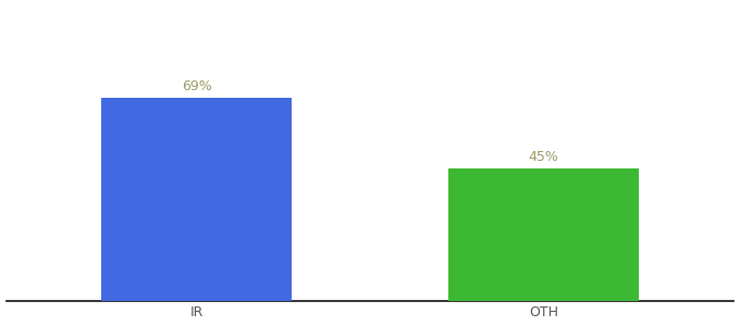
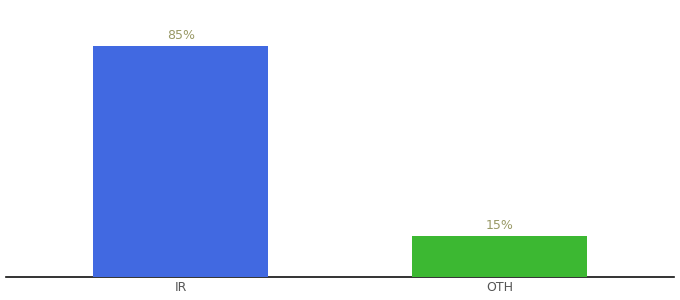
IR: 69% -> 85%
OTH: 45% -> 15%
